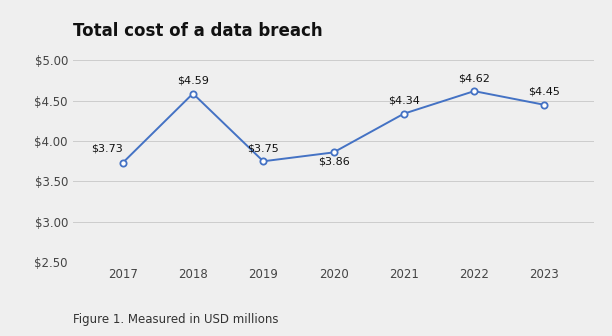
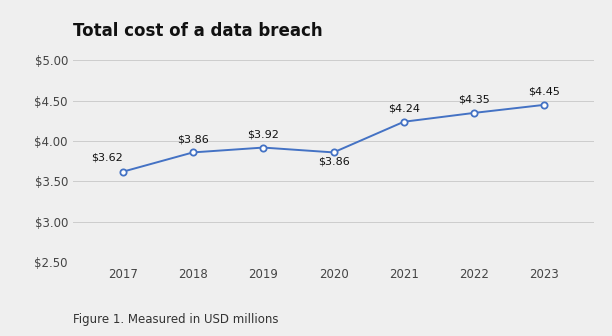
2017: $3.73 -> $3.62
2018: $4.59 -> $3.86
2019: $3.75 -> $3.92
2021: $4.34 -> $4.24
2022: $4.62 -> $4.35
